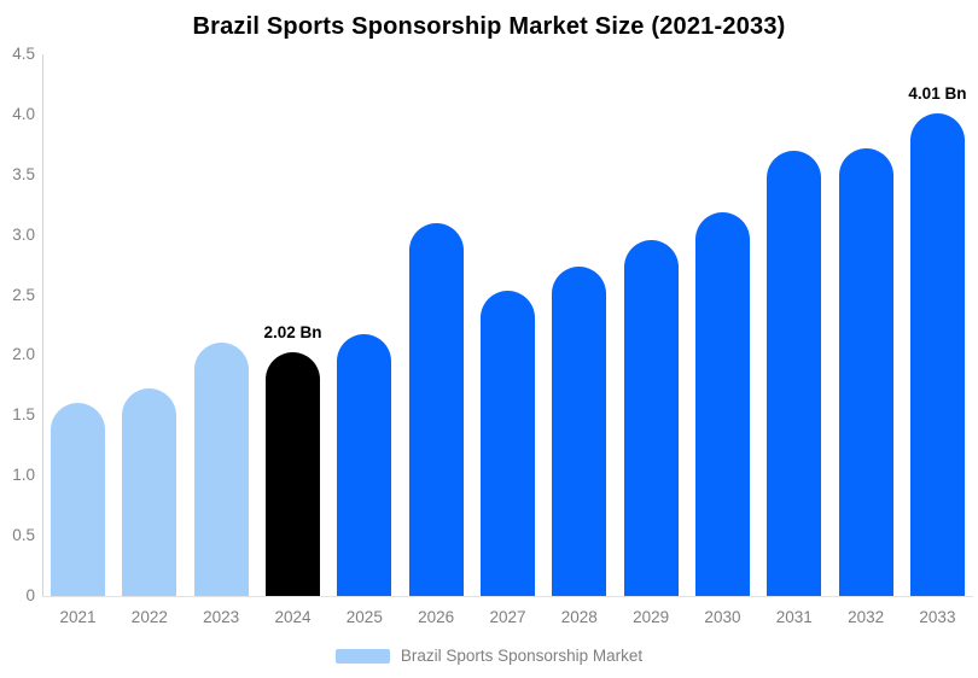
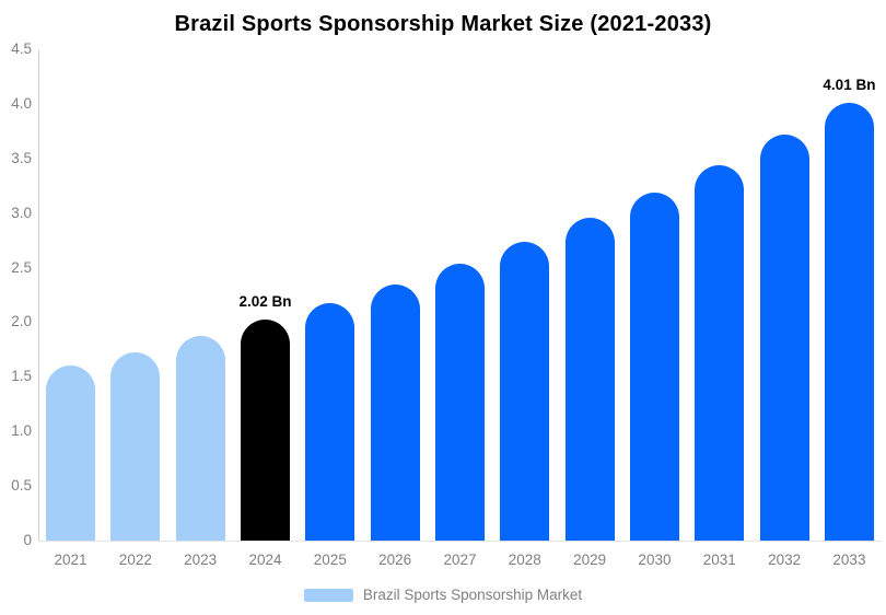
2023: 2.1 -> 1.9
2026: 3.1 -> 2.4
2031: 3.7 -> 3.4
